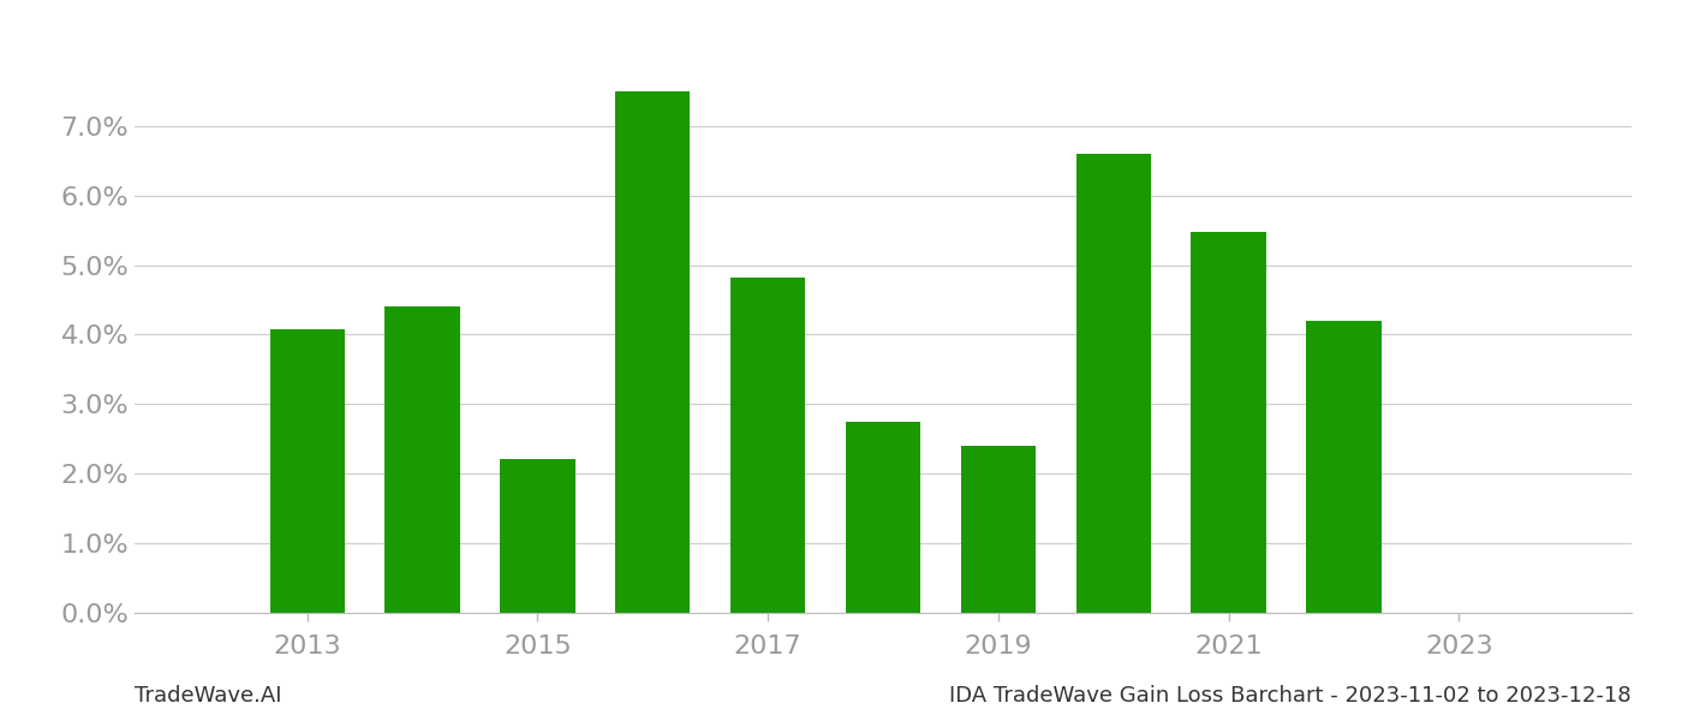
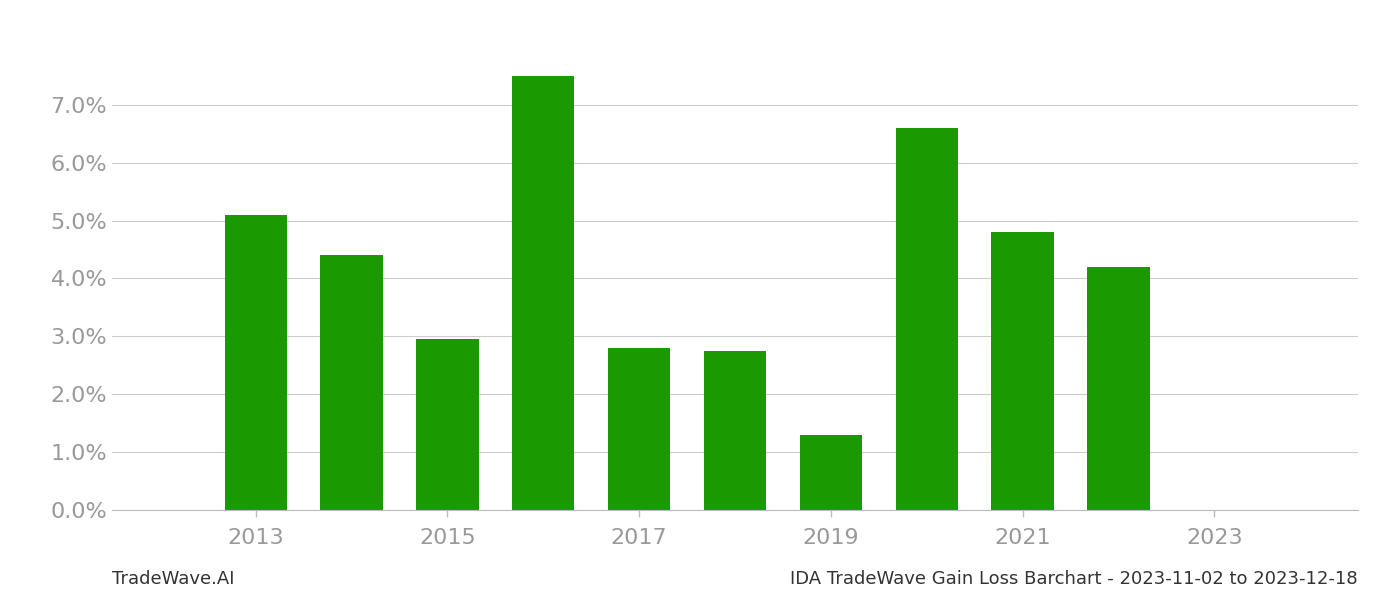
2013: 4.08% -> 5.10%
2015: 2.22% -> 2.95%
2017: 4.82% -> 2.80%
2019: 2.40% -> 1.30%
2021: 5.48% -> 4.80%
